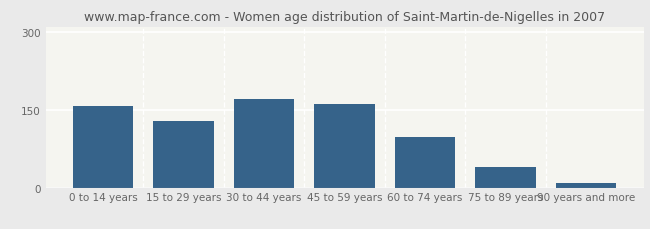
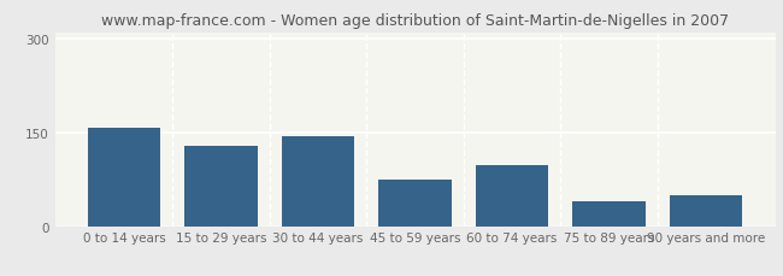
30 to 44 years: 170 -> 144
45 to 59 years: 161 -> 74
90 years and more: 8 -> 50
